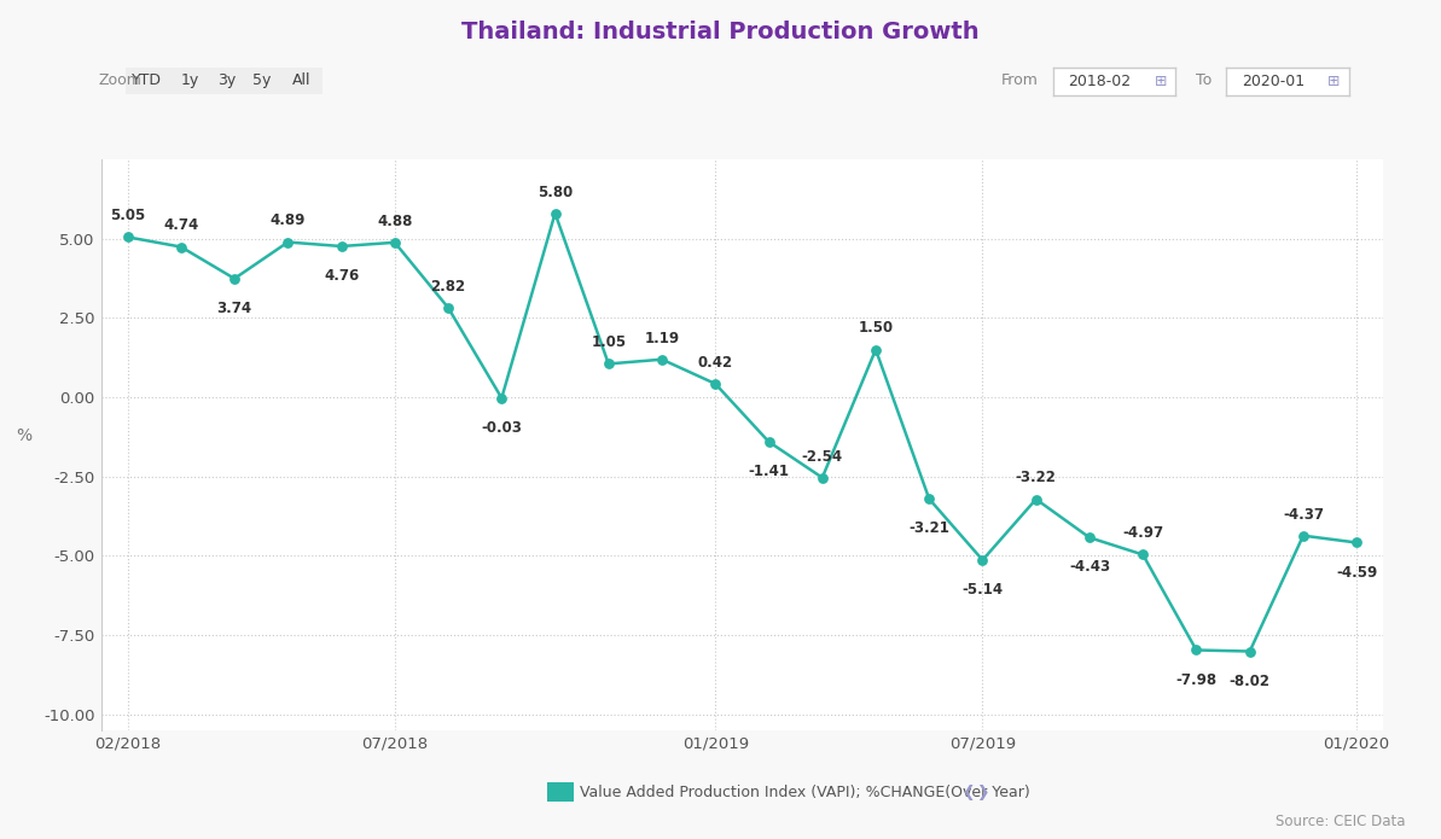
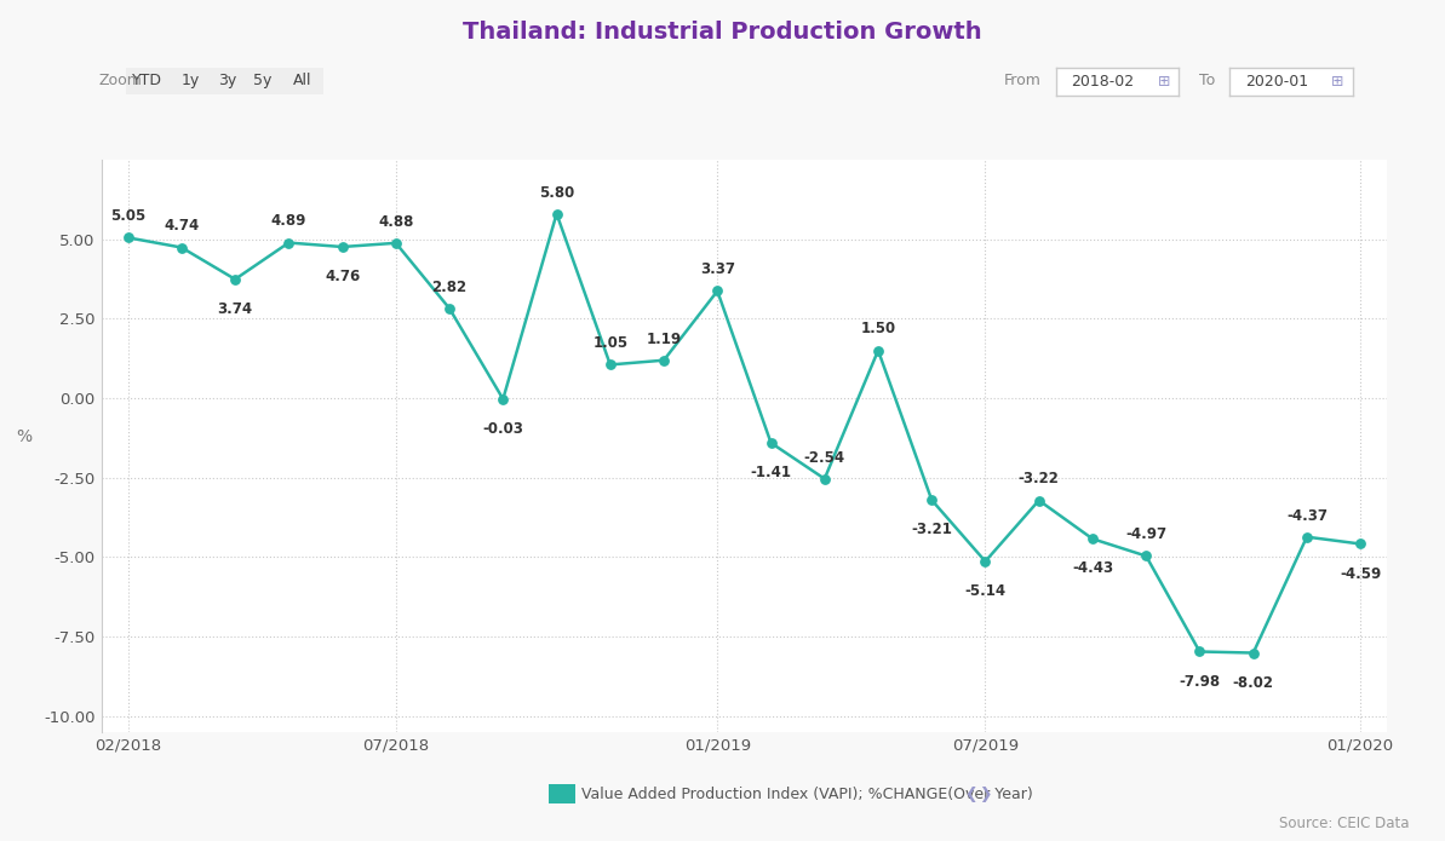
01/2019: 0.42 -> 3.37
